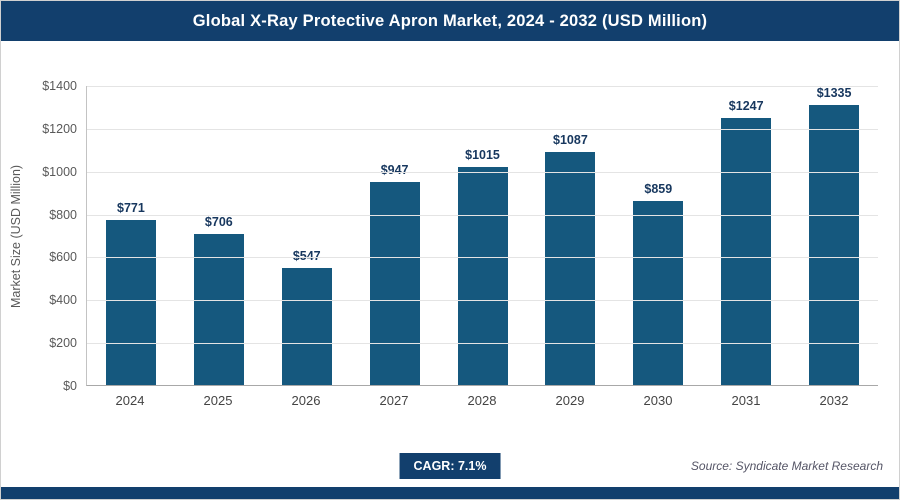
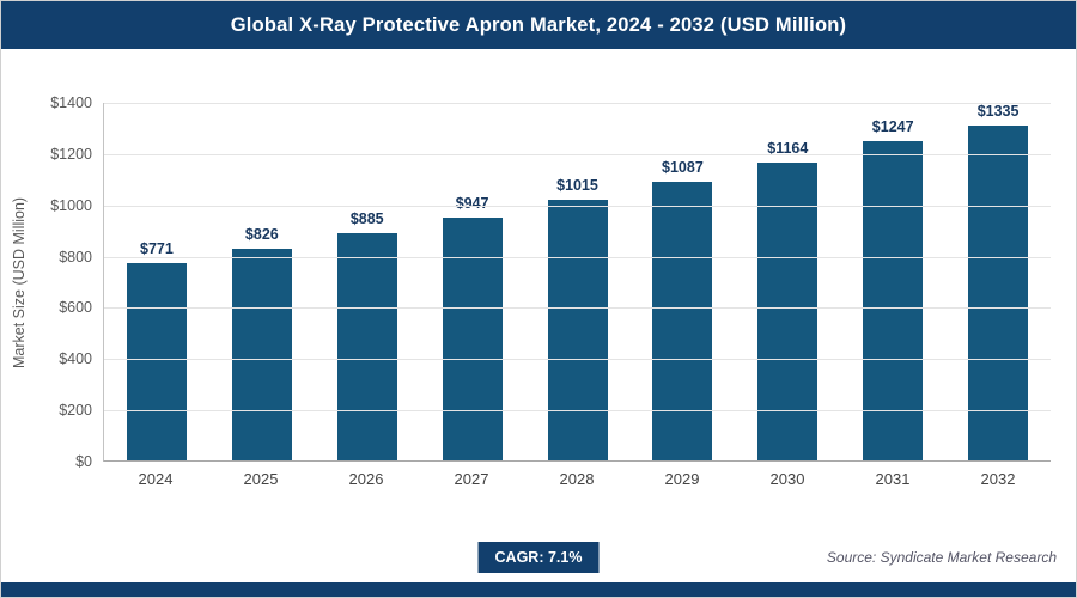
2025: $706 -> $826
2026: $547 -> $885
2030: $859 -> $1164
